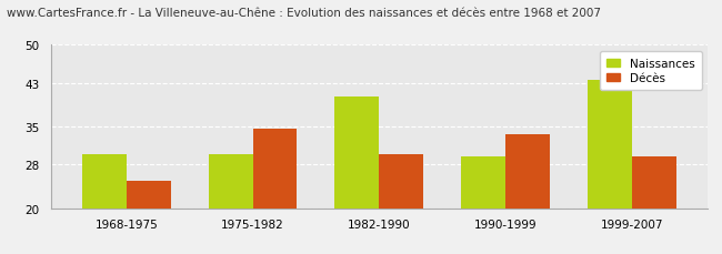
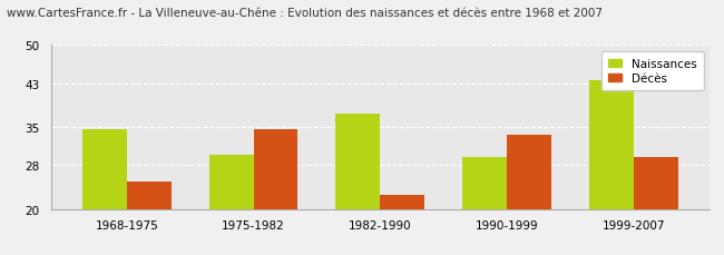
Naissances/1968-1975: 30.0 -> 34.5
Naissances/1982-1990: 40.5 -> 37.5
Décès/1982-1990: 30.0 -> 22.5
